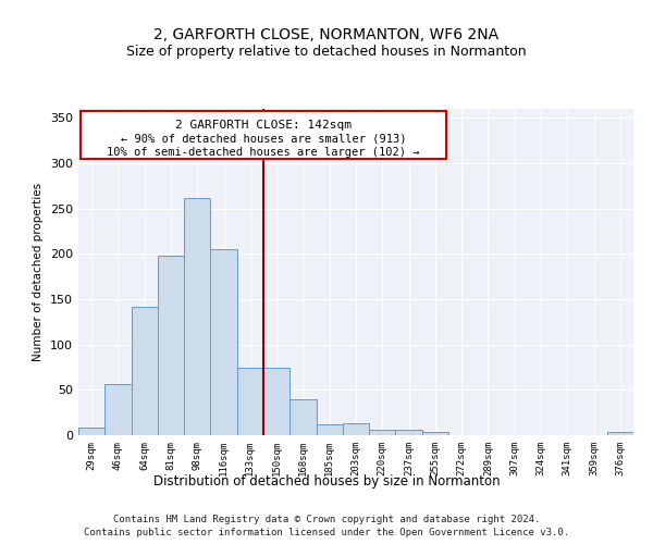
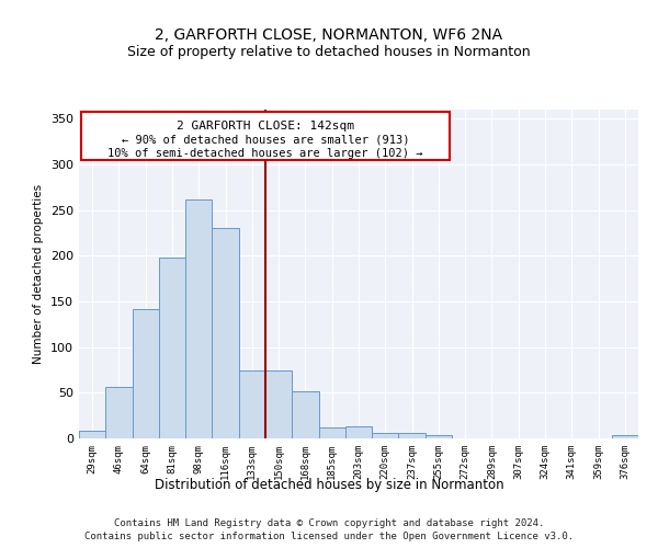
116sqm: 205 -> 230
168sqm: 40 -> 52
